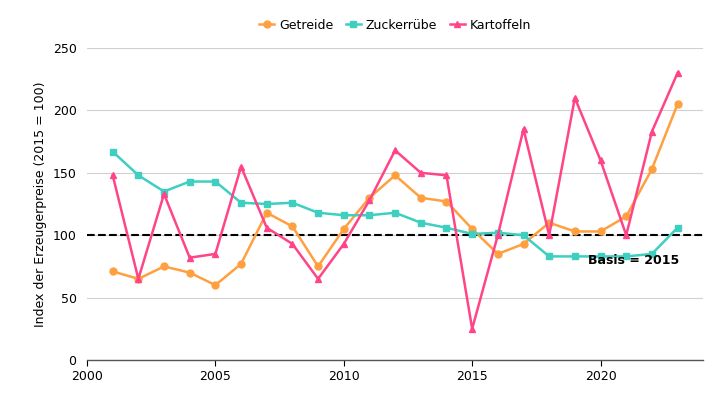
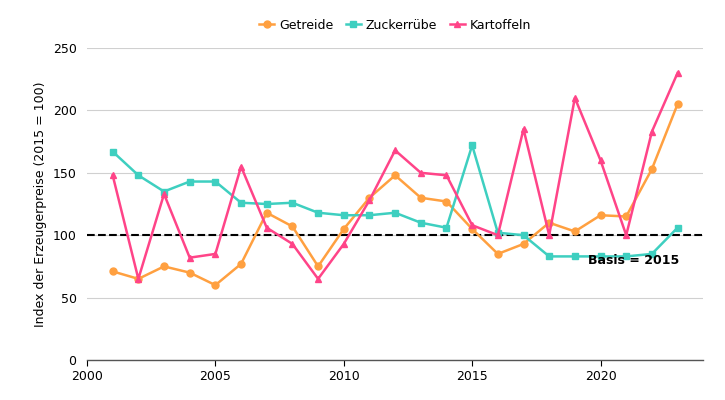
Zuckerrübe/2015: 101 -> 172
Kartoffeln/2015: 25 -> 108
Getreide/2020: 103 -> 116
